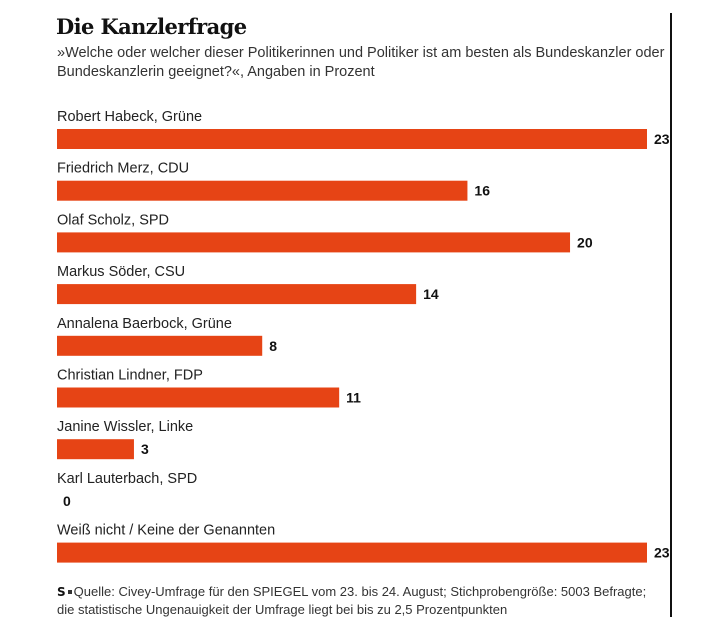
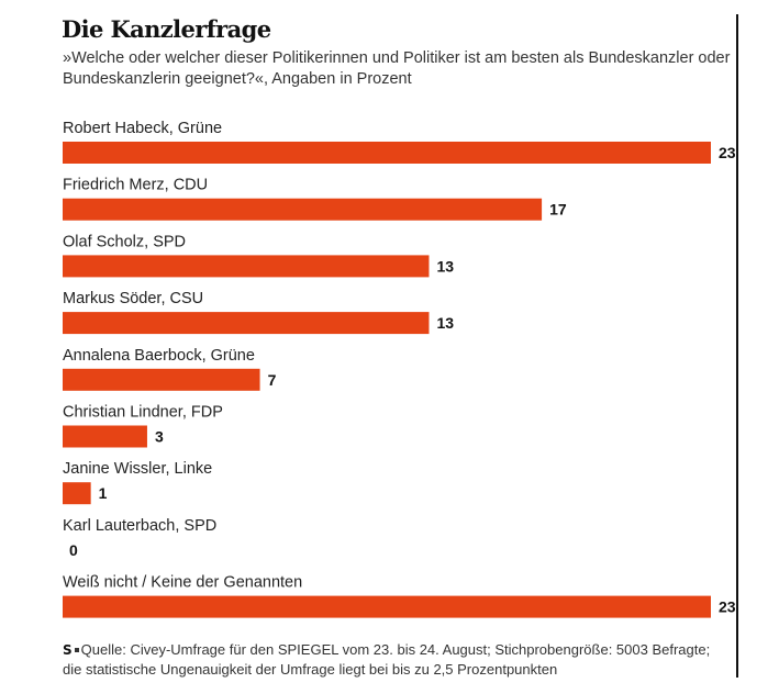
Friedrich Merz, CDU: 16 -> 17
Olaf Scholz, SPD: 20 -> 13
Markus Söder, CSU: 14 -> 13
Annalena Baerbock, Grüne: 8 -> 7
Christian Lindner, FDP: 11 -> 3
Janine Wissler, Linke: 3 -> 1
